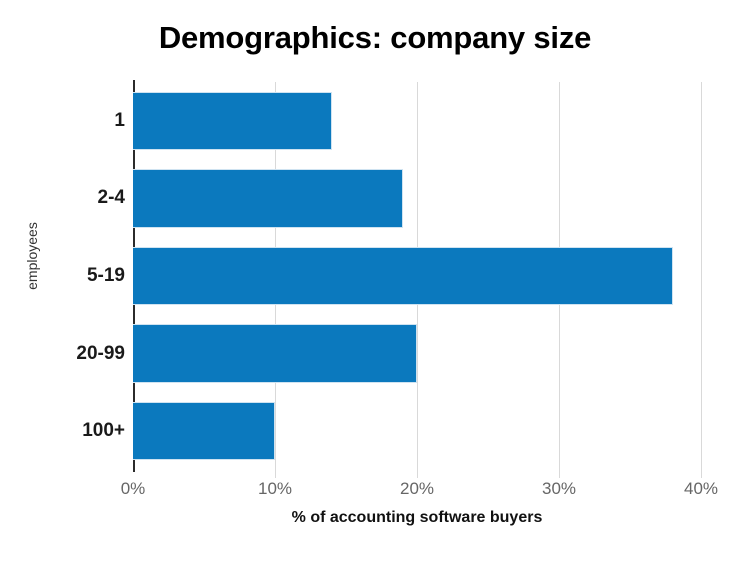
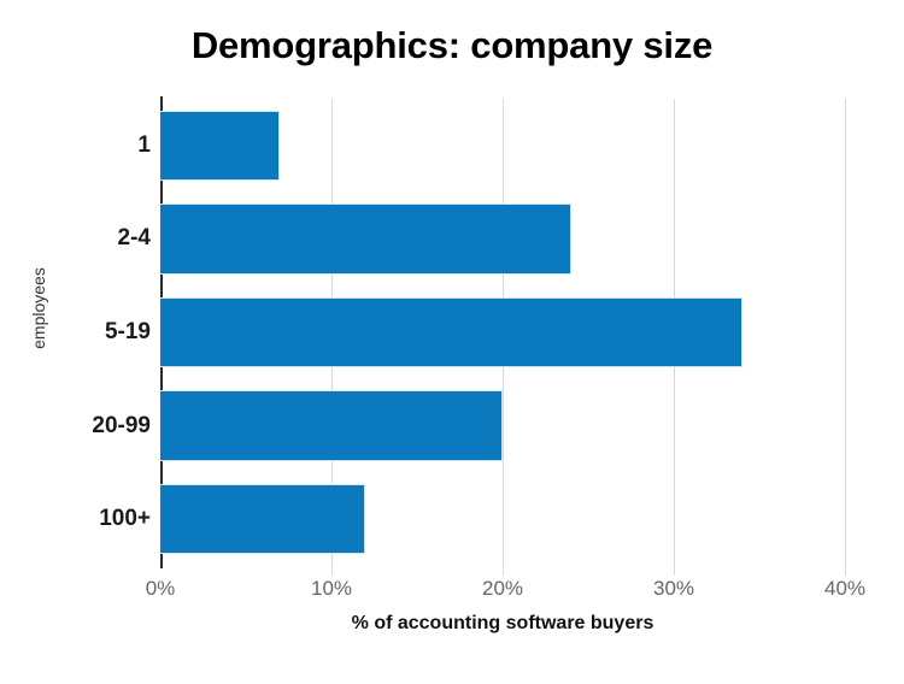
1: 14% -> 7%
2-4: 19% -> 24%
5-19: 38% -> 34%
100+: 10% -> 12%
